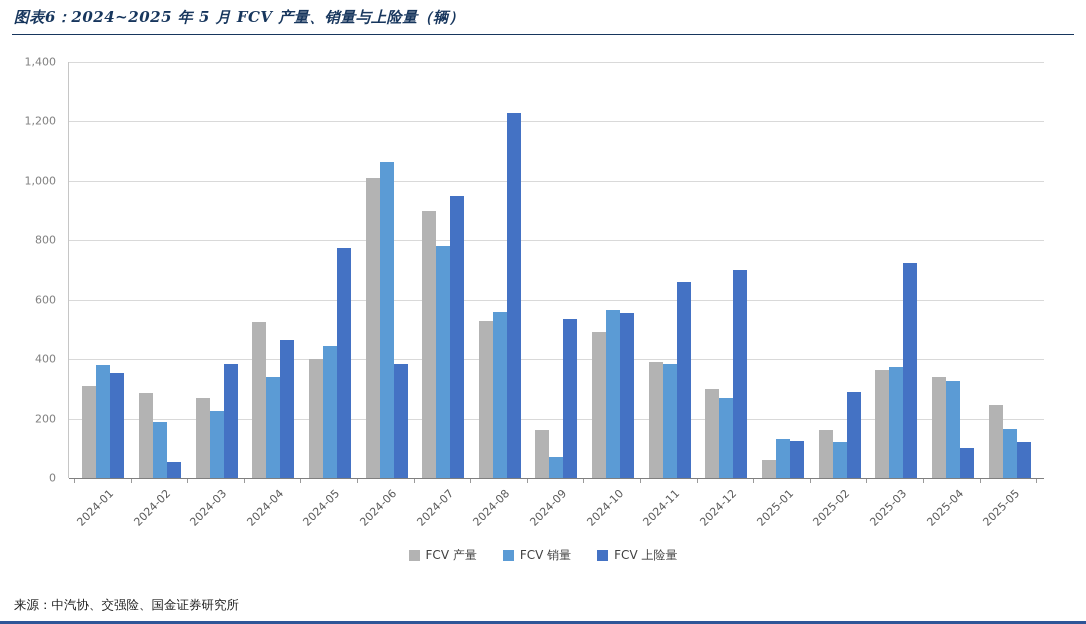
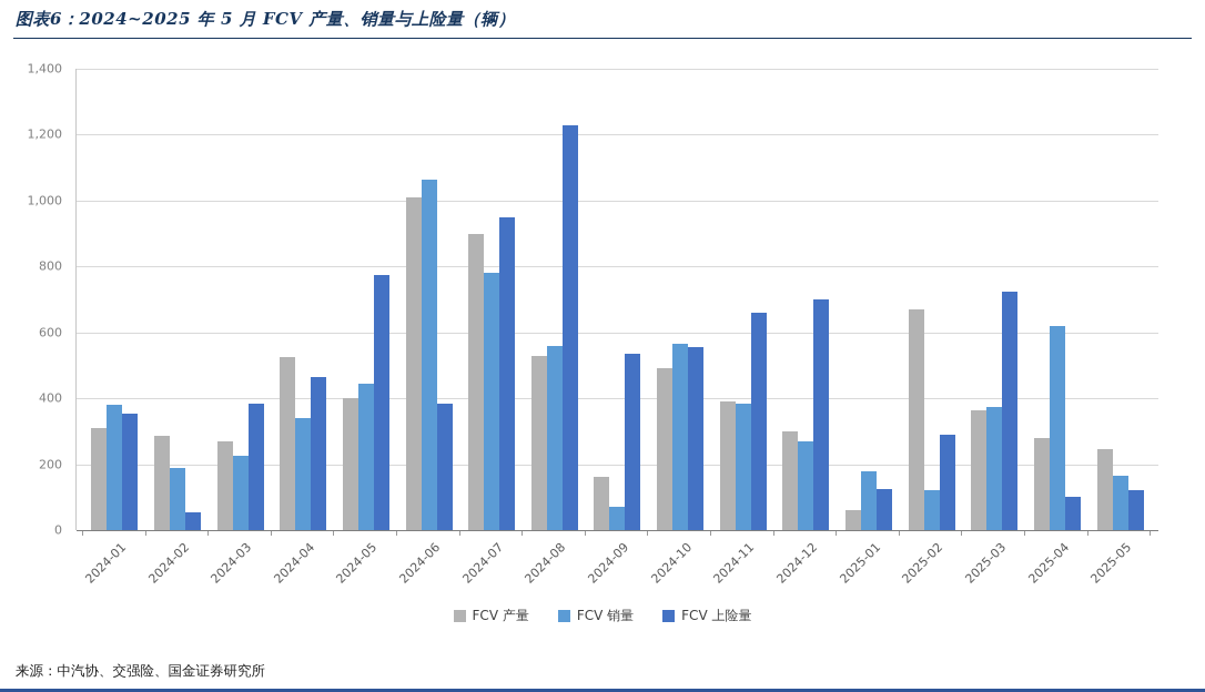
FCV 销量/2025-01: 130 -> 180
FCV 产量/2025-02: 160 -> 670
FCV 产量/2025-04: 340 -> 280
FCV 销量/2025-04: 320 -> 620
